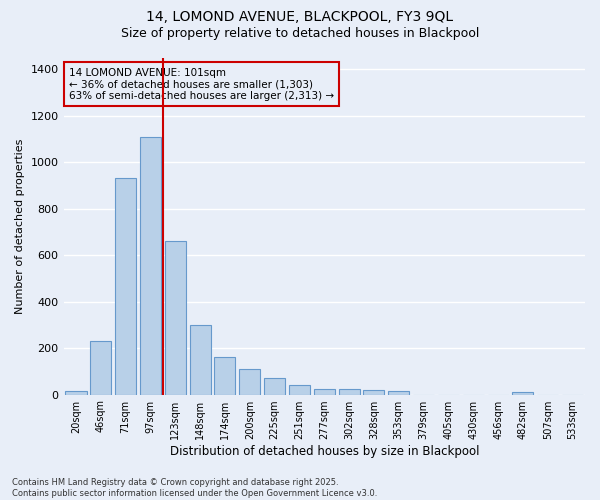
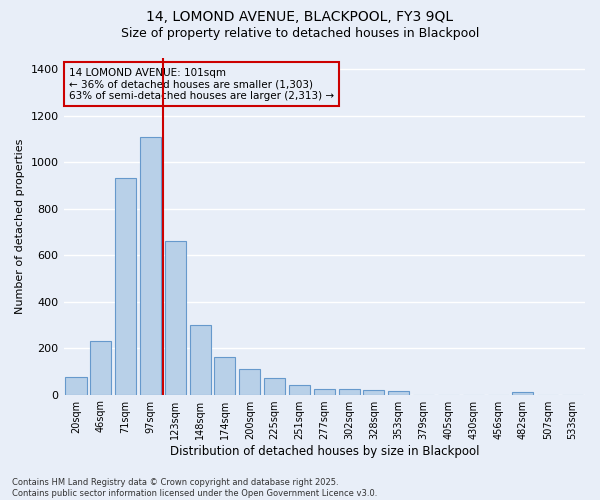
20sqm: 15 -> 75
